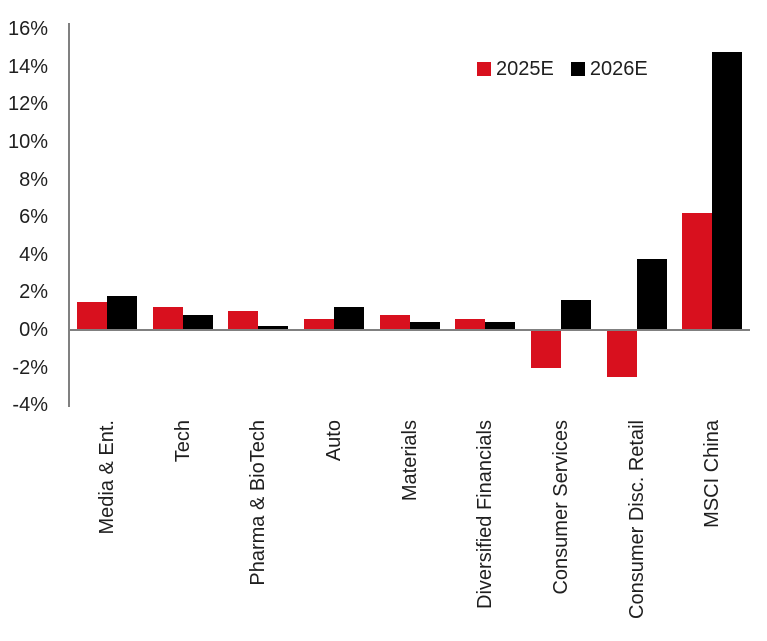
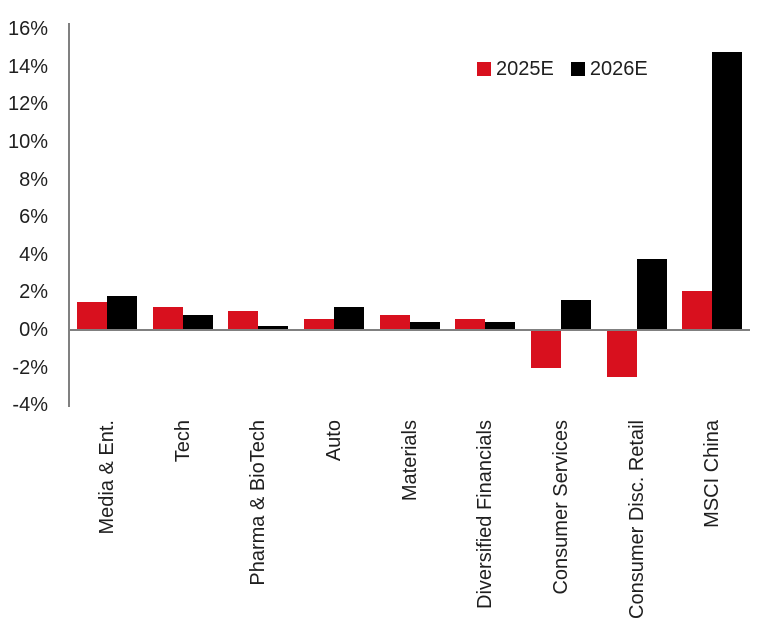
2025E/MSCI China: 6.2% -> 2.1%
